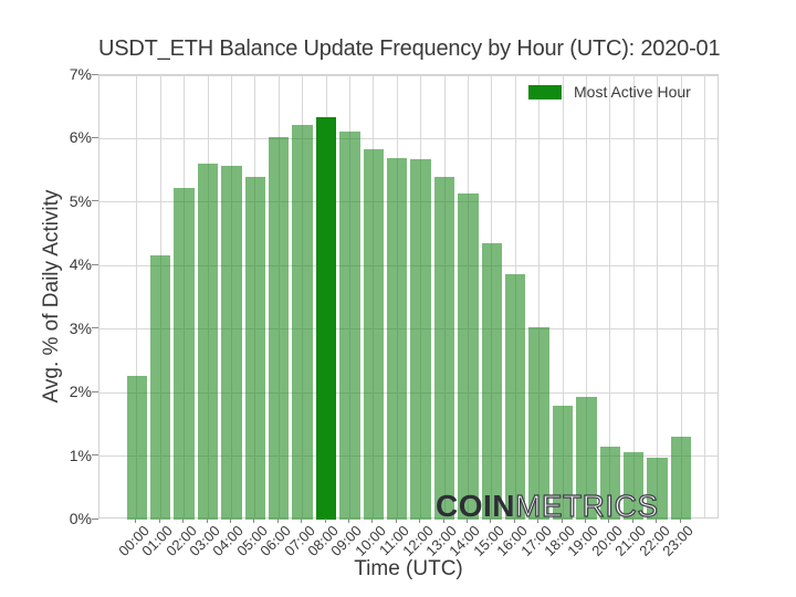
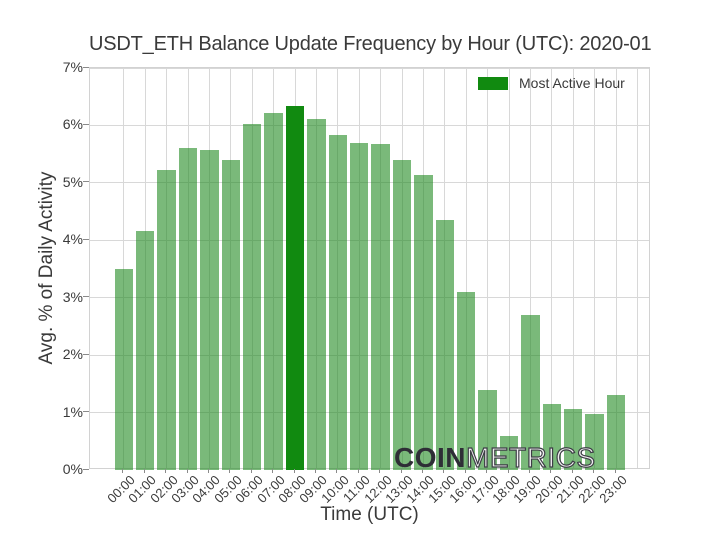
00:00: 2.3% -> 3.5%
16:00: 3.9% -> 3.1%
17:00: 3.0% -> 1.4%
18:00: 1.8% -> 0.6%
19:00: 1.9% -> 2.7%
